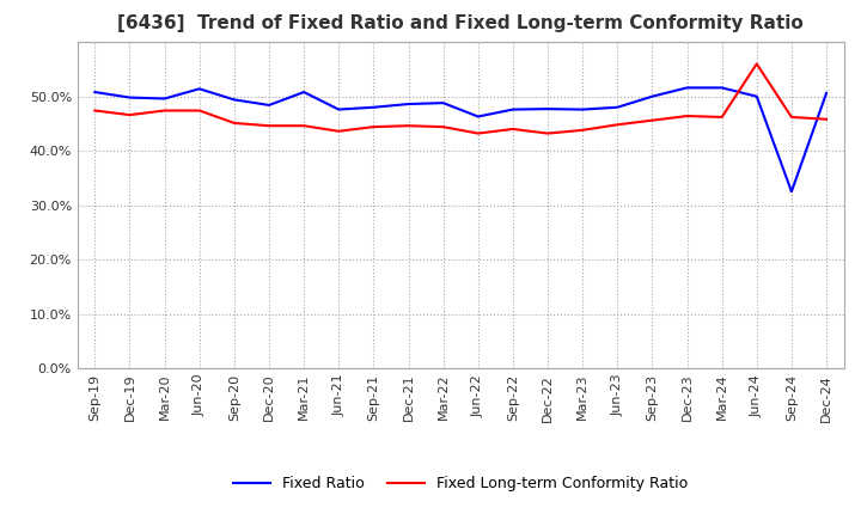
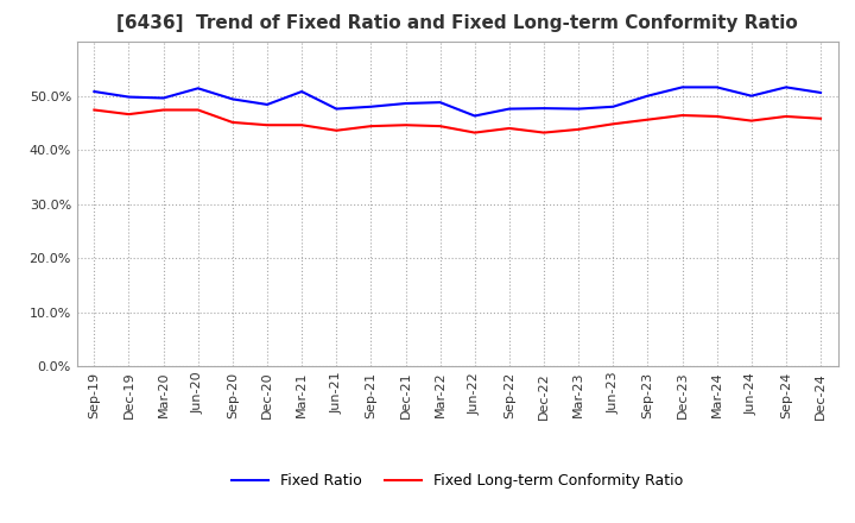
Fixed Long-term Conformity Ratio/Jun-24: 56.0% -> 45.4%
Fixed Ratio/Sep-24: 32.5% -> 51.6%
